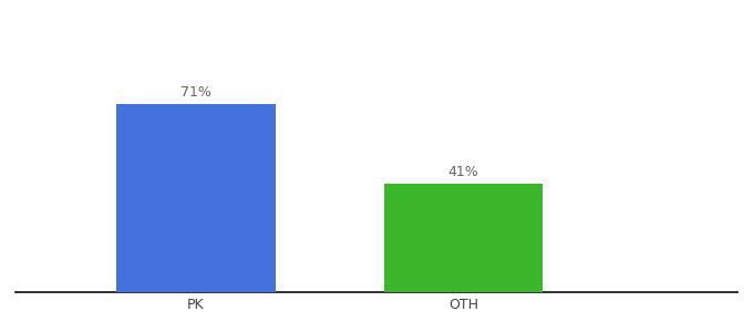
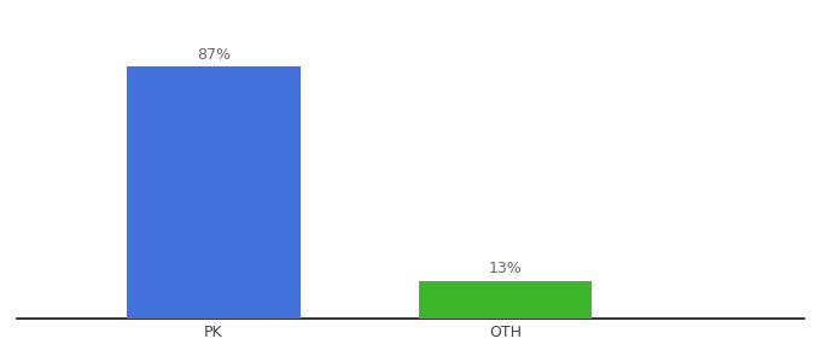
PK: 71% -> 87%
OTH: 41% -> 13%
